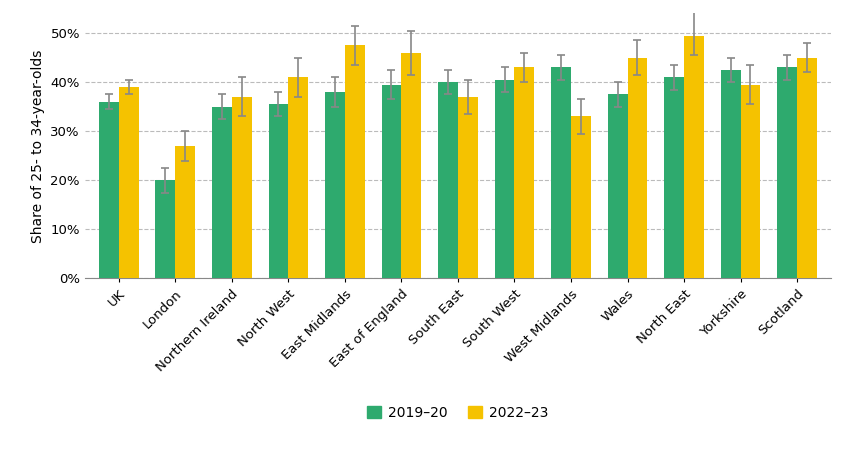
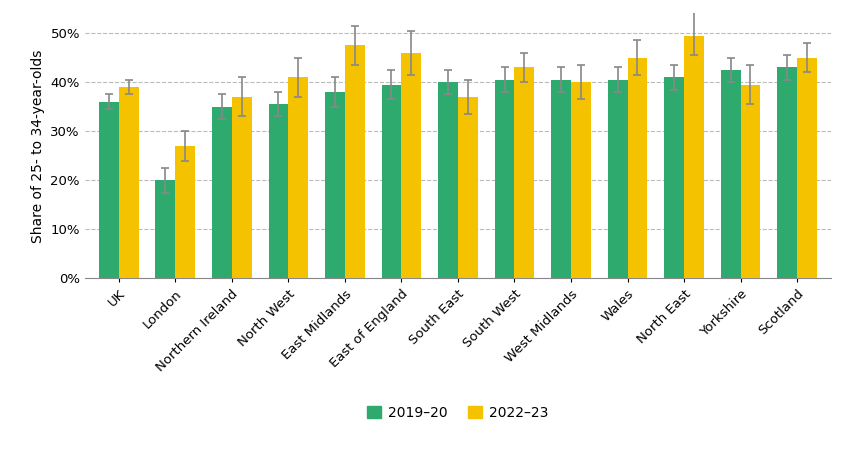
2019–20/West Midlands: 43.0% -> 40.5%
2022–23/West Midlands: 33.0% -> 40.0%
2019–20/Wales: 37.5% -> 40.5%
